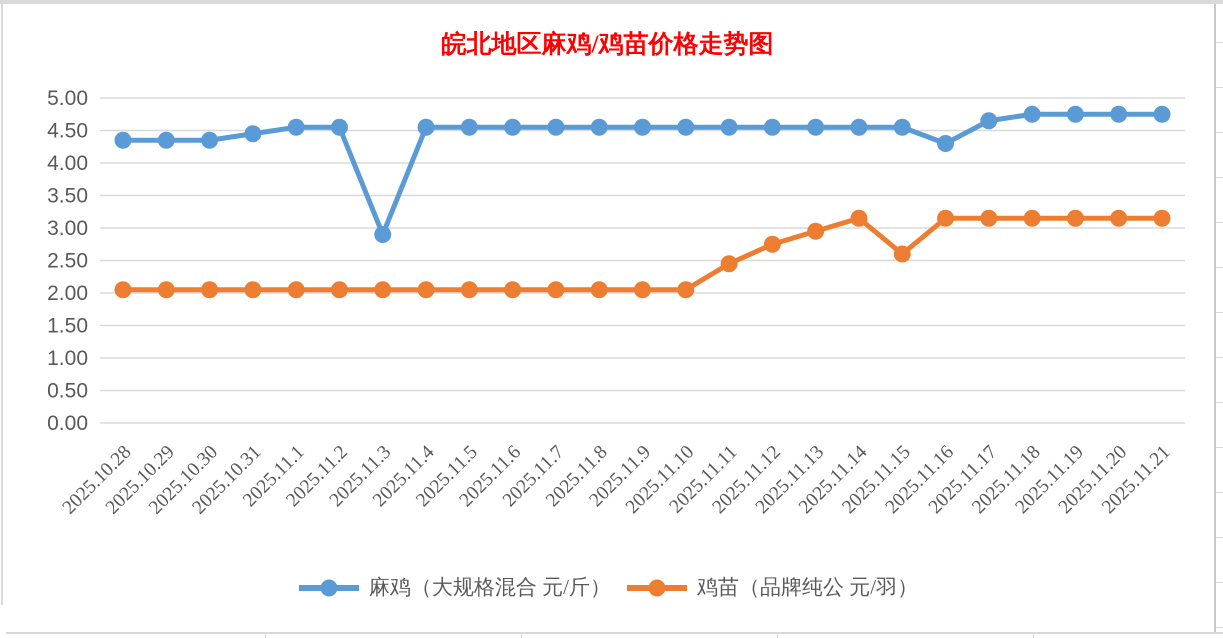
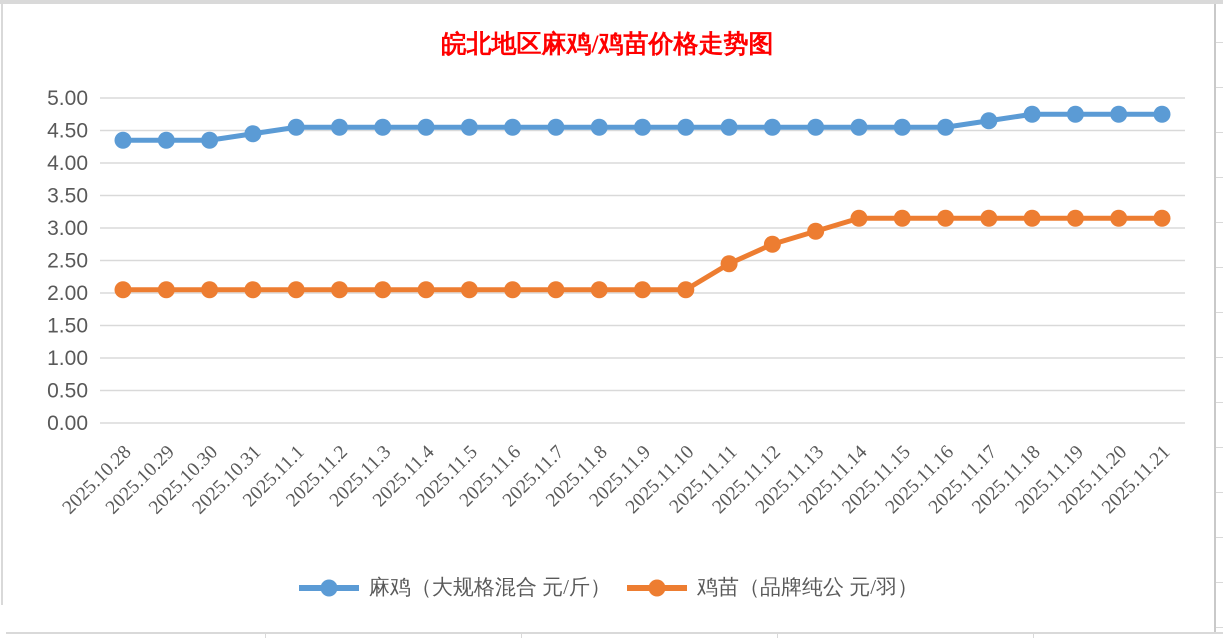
麻鸡（大规格混合 元/斤）/2025.11.3: 2.9 -> 4.5
鸡苗（品牌纯公 元/羽）/2025.11.15: 2.6 -> 3.1
麻鸡（大规格混合 元/斤）/2025.11.16: 4.3 -> 4.5
